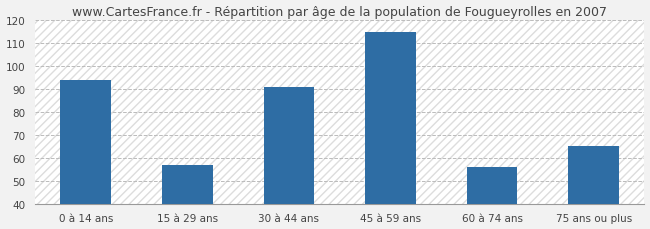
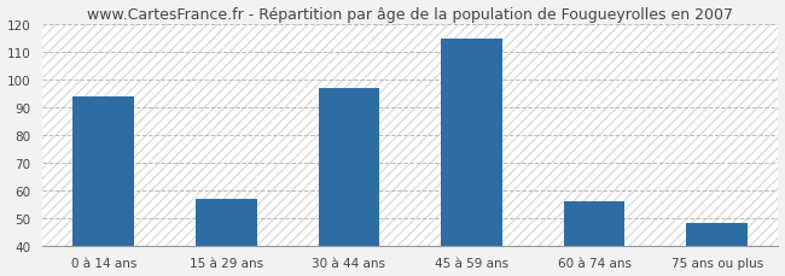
30 à 44 ans: 91 -> 97
75 ans ou plus: 65 -> 48
